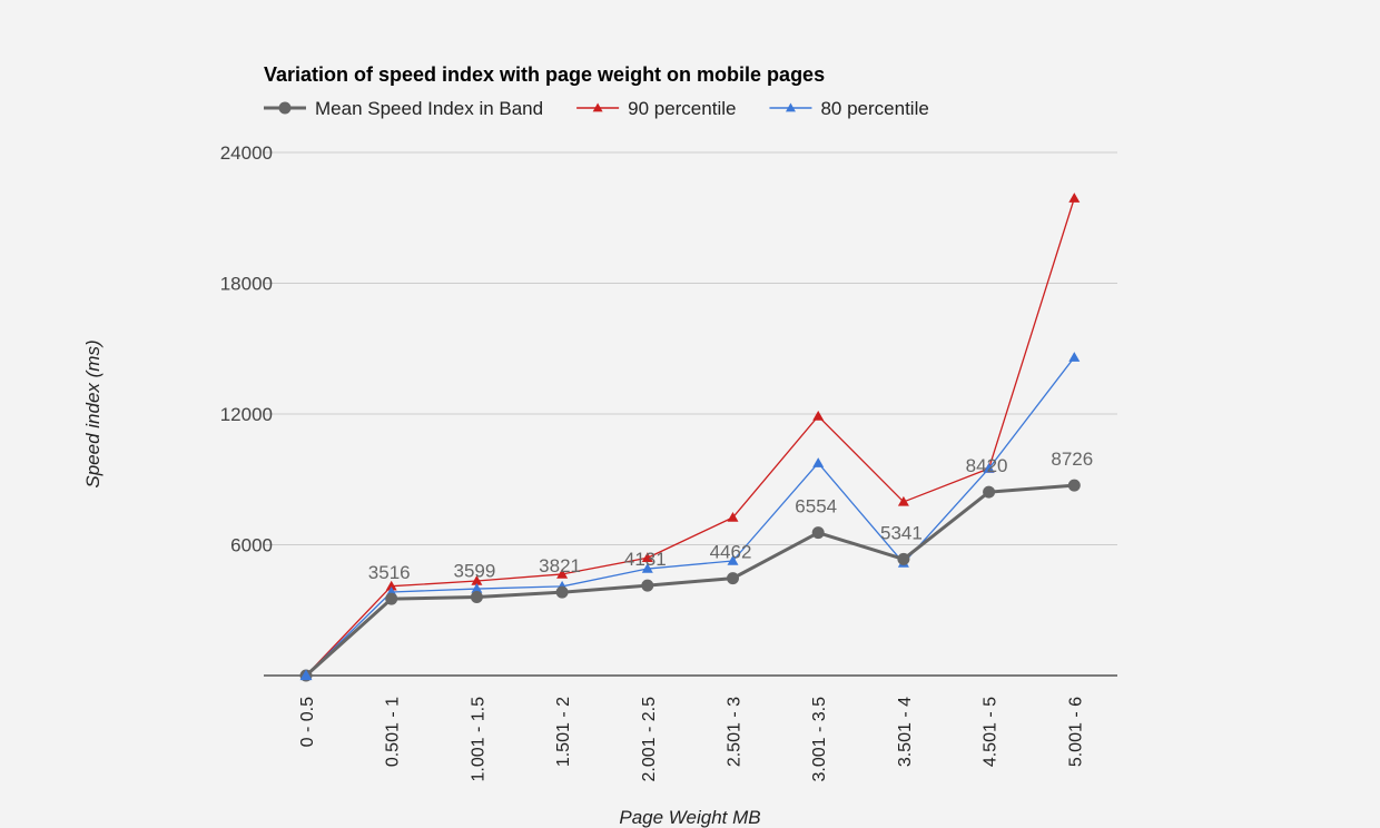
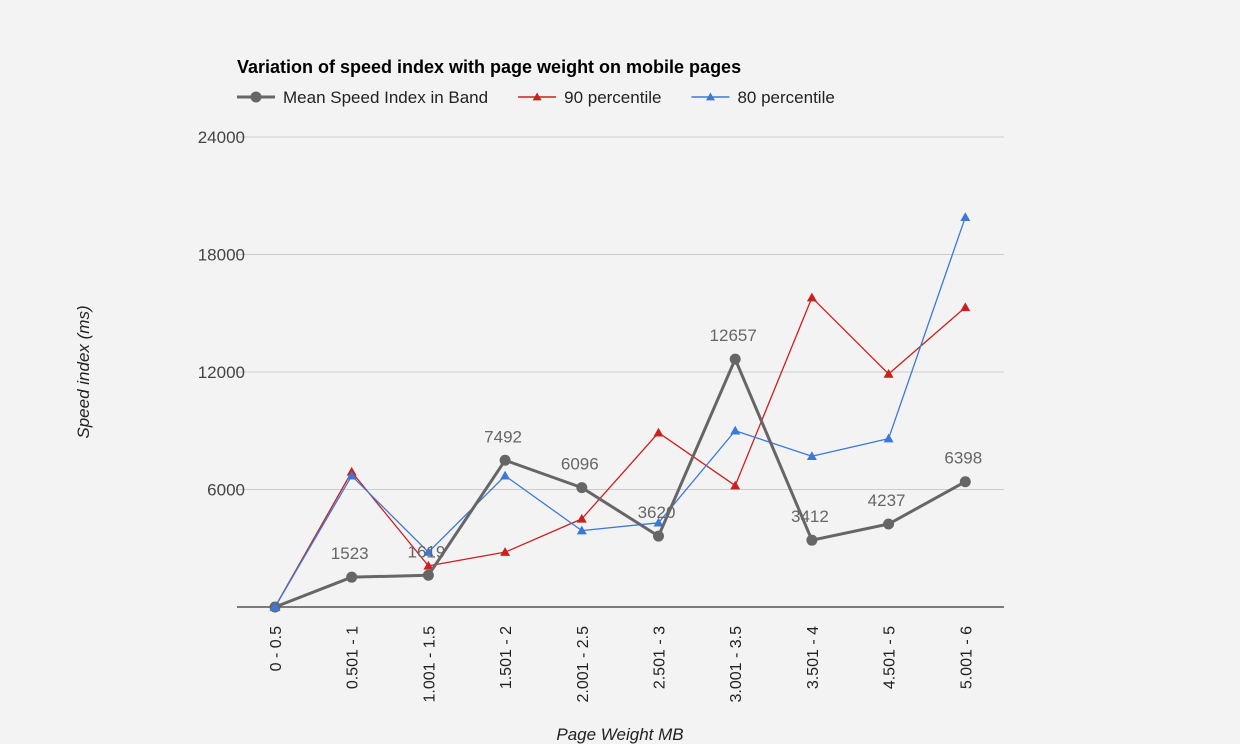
90 percentile/0.501 - 1: 4100 -> 6900
80 percentile/0.501 - 1: 3800 -> 6700
Mean Speed Index in Band/0.501 - 1: 3516 -> 1523
90 percentile/1.001 - 1.5: 4300 -> 2100
80 percentile/1.001 - 1.5: 4000 -> 2800
Mean Speed Index in Band/1.001 - 1.5: 3599 -> 1619
90 percentile/1.501 - 2: 4600 -> 2800
80 percentile/1.501 - 2: 4100 -> 6700
Mean Speed Index in Band/1.501 - 2: 3821 -> 7492
90 percentile/2.001 - 2.5: 5400 -> 4500
80 percentile/2.001 - 2.5: 4900 -> 3900
Mean Speed Index in Band/2.001 - 2.5: 4131 -> 6096
90 percentile/2.501 - 3: 7200 -> 8900
80 percentile/2.501 - 3: 5300 -> 4300
Mean Speed Index in Band/2.501 - 3: 4462 -> 3620
90 percentile/3.001 - 3.5: 11900 -> 6200
80 percentile/3.001 - 3.5: 9800 -> 9000
Mean Speed Index in Band/3.001 - 3.5: 6554 -> 12657
90 percentile/3.501 - 4: 8000 -> 15800
80 percentile/3.501 - 4: 5200 -> 7700
Mean Speed Index in Band/3.501 - 4: 5341 -> 3412
90 percentile/4.501 - 5: 9500 -> 11900
80 percentile/4.501 - 5: 9500 -> 8600
Mean Speed Index in Band/4.501 - 5: 8420 -> 4237
90 percentile/5.001 - 6: 21900 -> 15300
80 percentile/5.001 - 6: 14600 -> 19900
Mean Speed Index in Band/5.001 - 6: 8726 -> 6398
